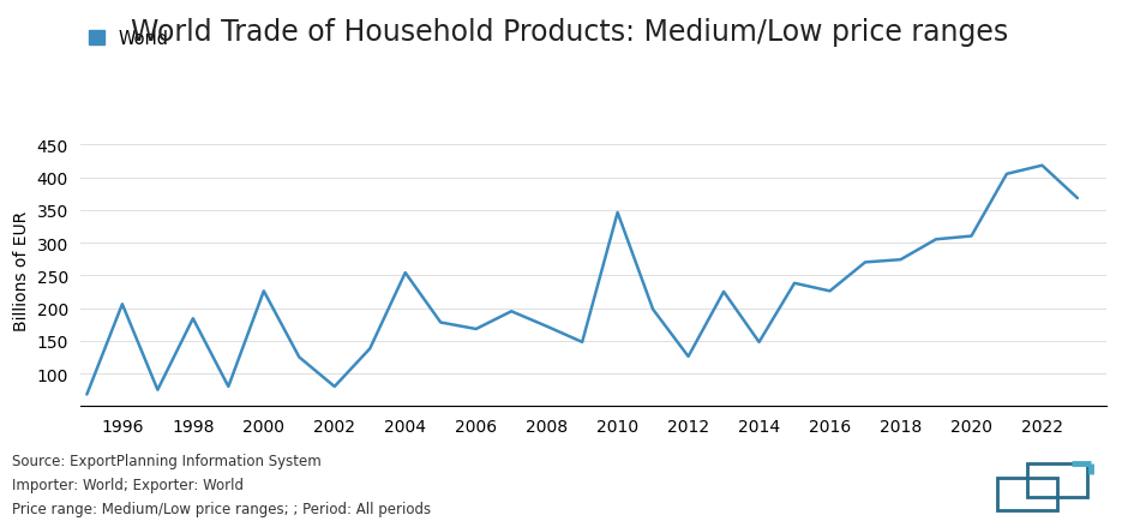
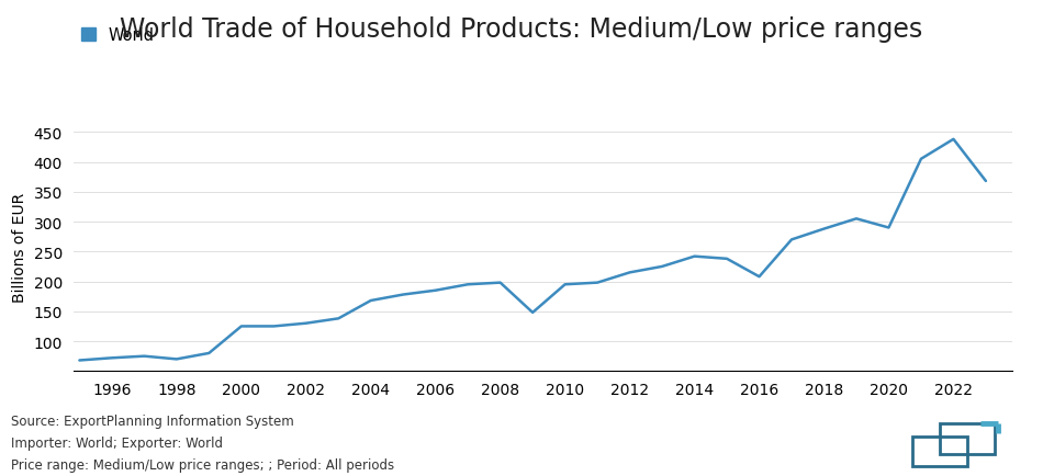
1996: 206 -> 72
1998: 184 -> 70
2000: 226 -> 125
2002: 80 -> 130
2004: 254 -> 168
2006: 168 -> 185
2008: 172 -> 198
2010: 346 -> 195
2012: 126 -> 215
2014: 148 -> 242
2016: 226 -> 208
2018: 274 -> 288
2020: 310 -> 290
2022: 418 -> 438
